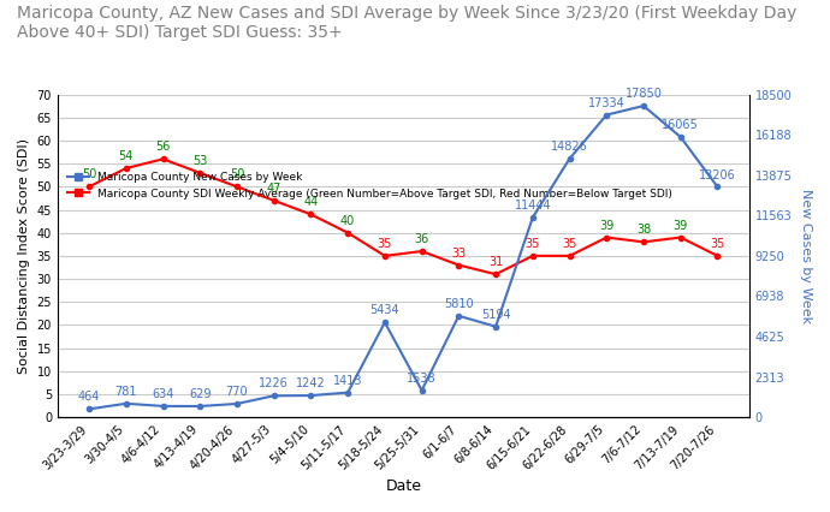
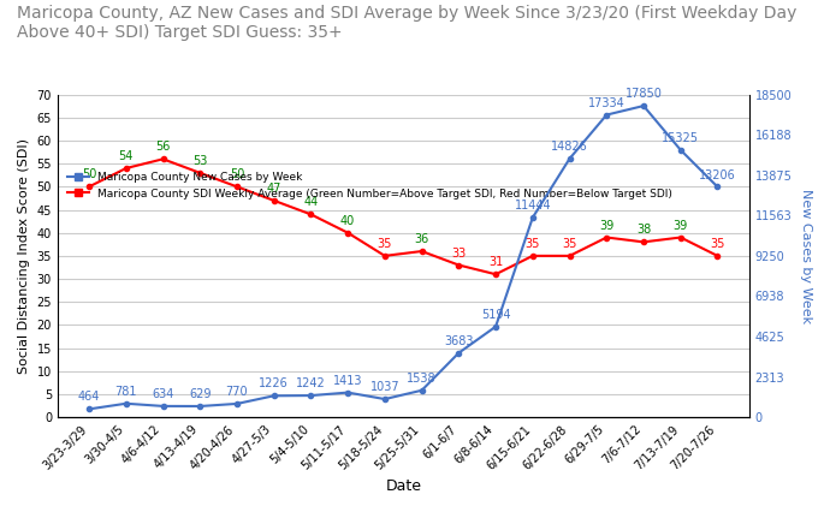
Maricopa County New Cases by Week/5/18-5/24: 5434 -> 1037
Maricopa County New Cases by Week/6/1-6/7: 5810 -> 3683
Maricopa County New Cases by Week/7/13-7/19: 16065 -> 15325
